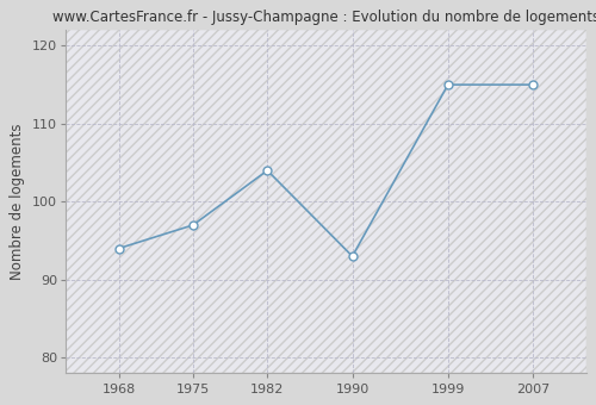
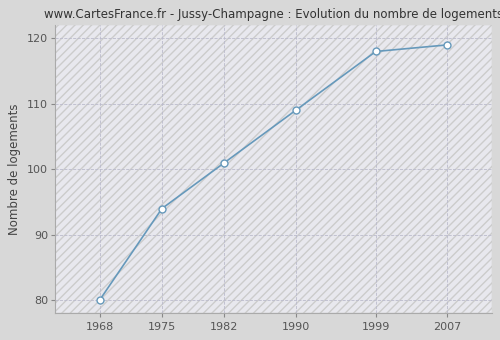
1968: 94 -> 80
1975: 97 -> 94
1982: 104 -> 101
1990: 93 -> 109
1999: 115 -> 118
2007: 115 -> 119
